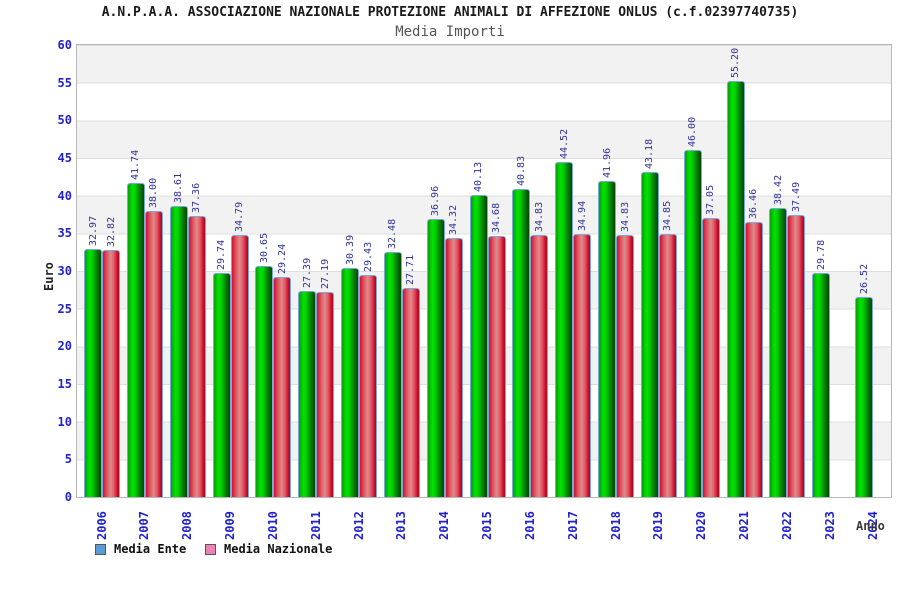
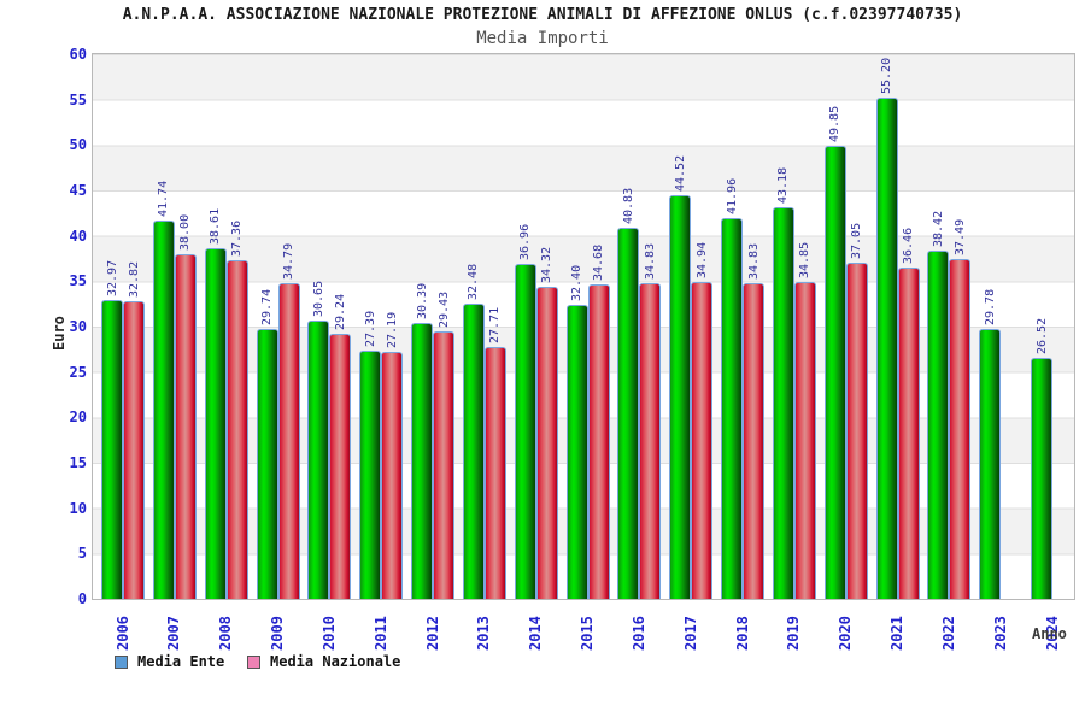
Media Ente/2015: 40.13 -> 32.40
Media Ente/2020: 46.00 -> 49.85
